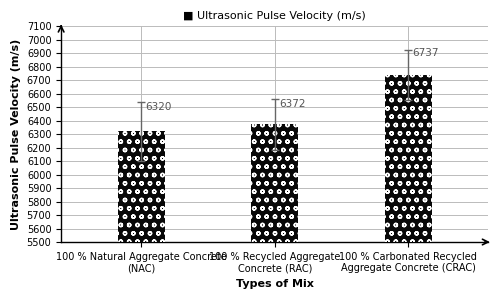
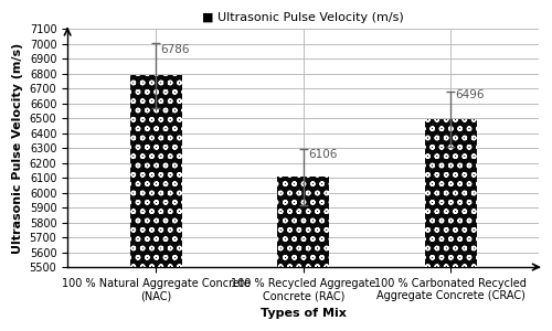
100 % Natural Aggregate Concrete (NAC): 6320 -> 6786
100 % Recycled Aggregate Concrete (RAC): 6372 -> 6106
100 % Carbonated Recycled Aggregate Concrete (CRAC): 6737 -> 6496
